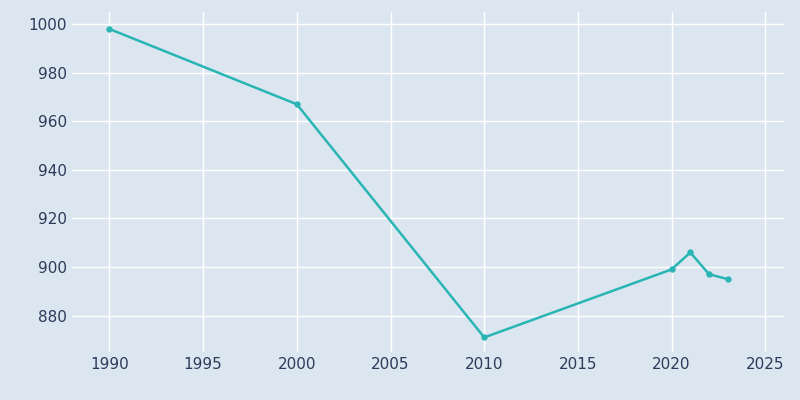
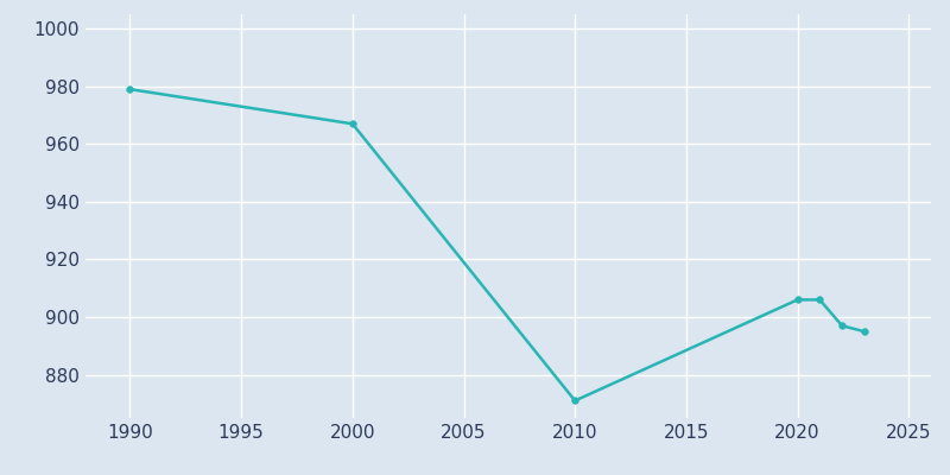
1990: 998 -> 979
2020: 899 -> 906
